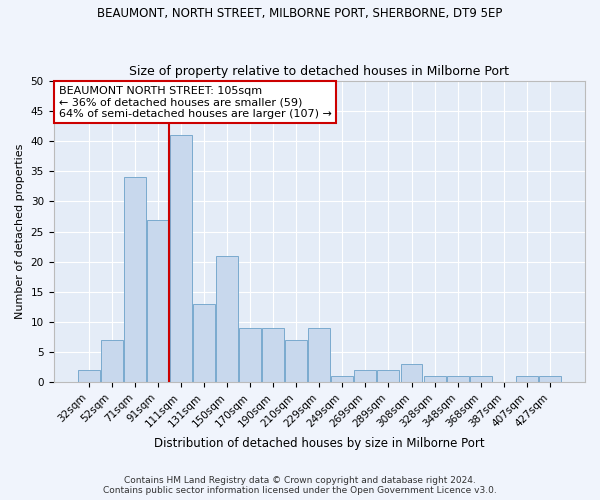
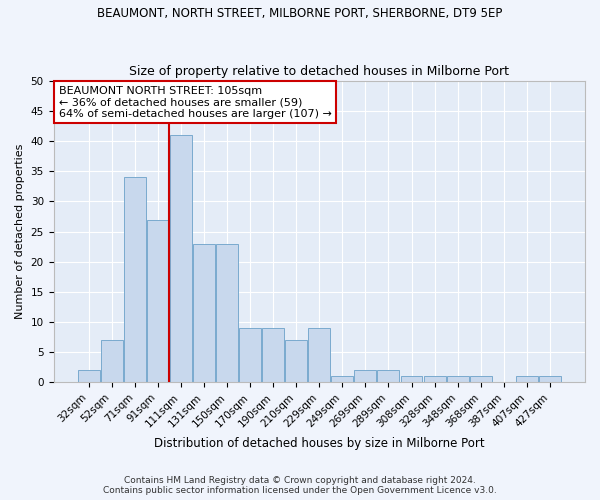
131sqm: 13 -> 23
150sqm: 21 -> 23
308sqm: 3 -> 1
